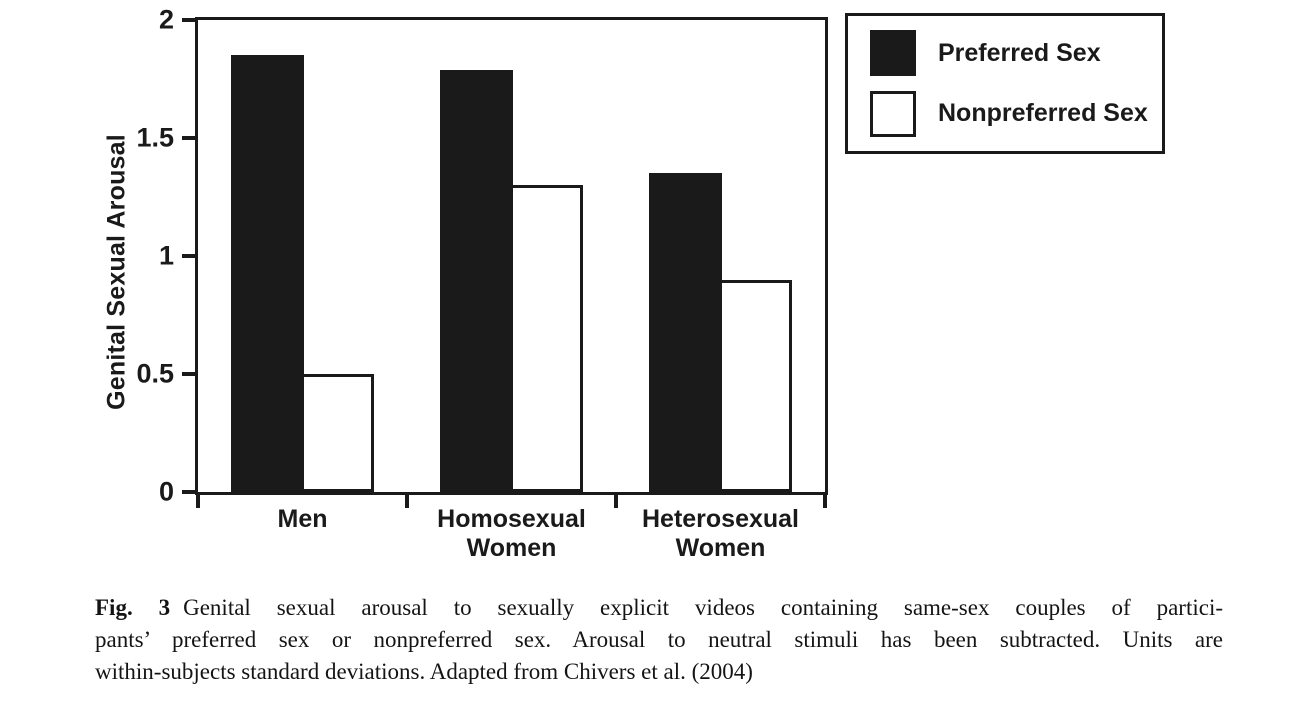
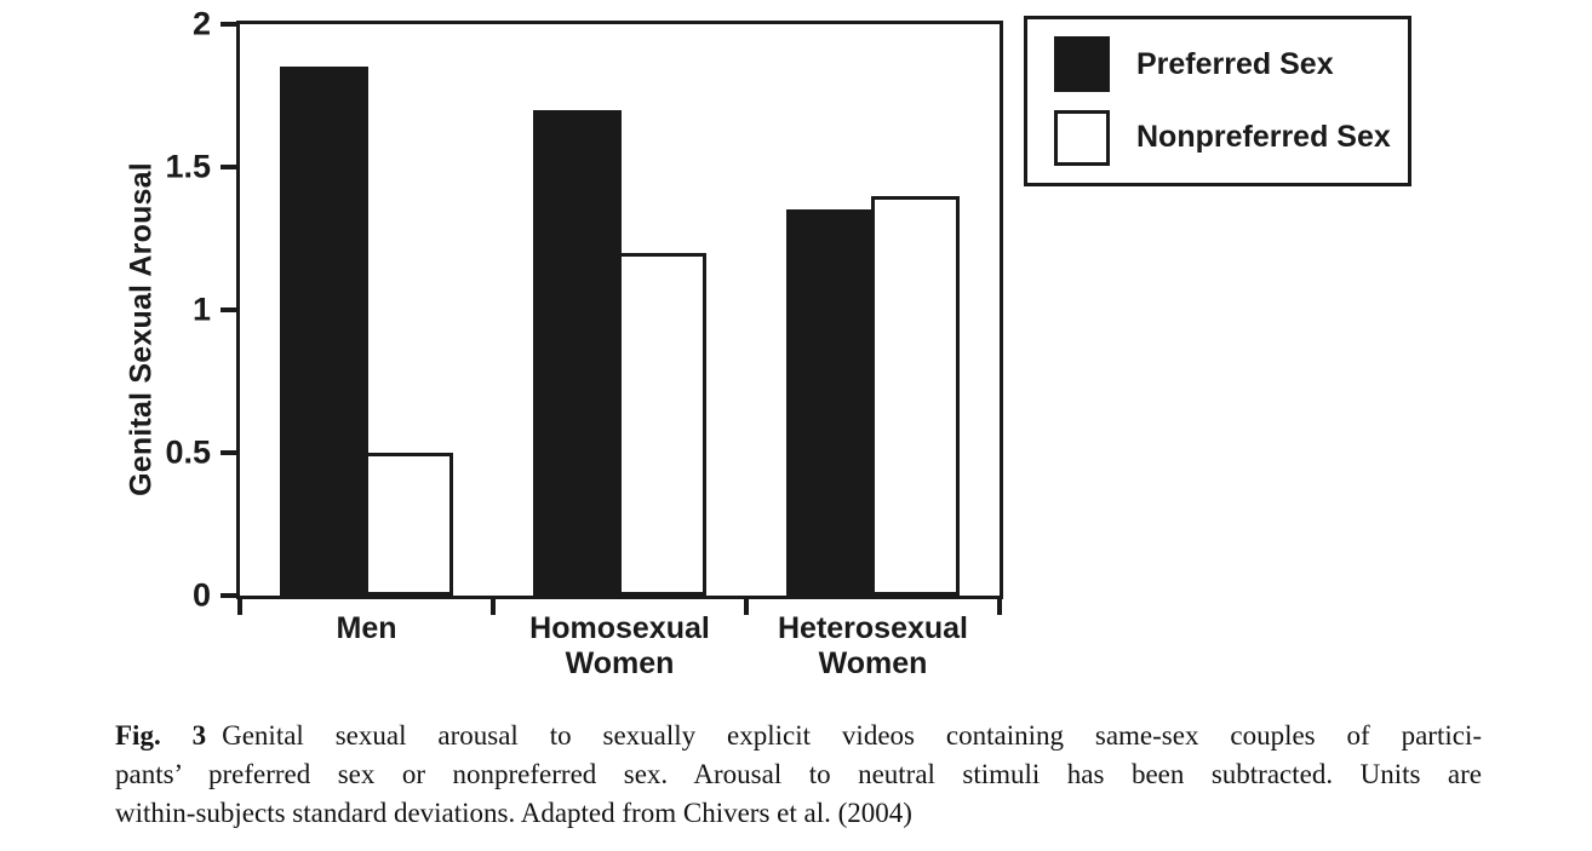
Preferred Sex/Homosexual Women: 1.79 -> 1.70
Nonpreferred Sex/Homosexual Women: 1.3 -> 1.2
Nonpreferred Sex/Heterosexual Women: 0.9 -> 1.4
